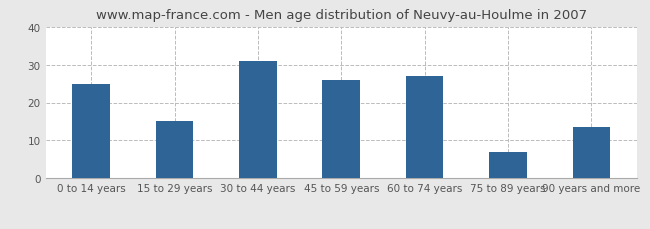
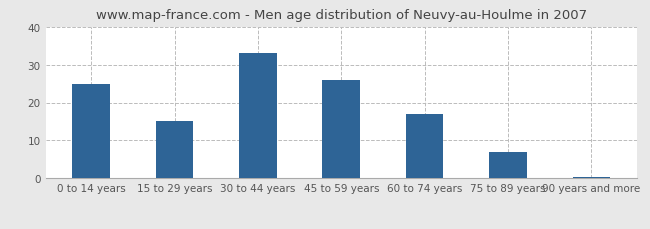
30 to 44 years: 31.0 -> 33.0
60 to 74 years: 27.0 -> 17.0
90 years and more: 13.5 -> 0.5
